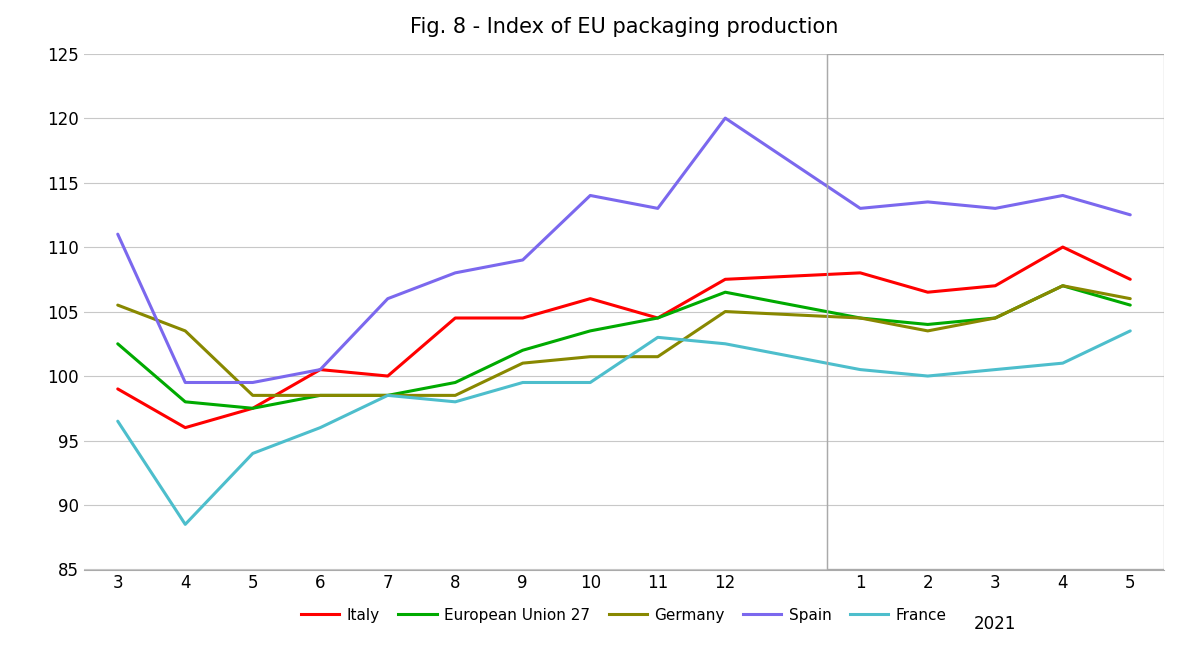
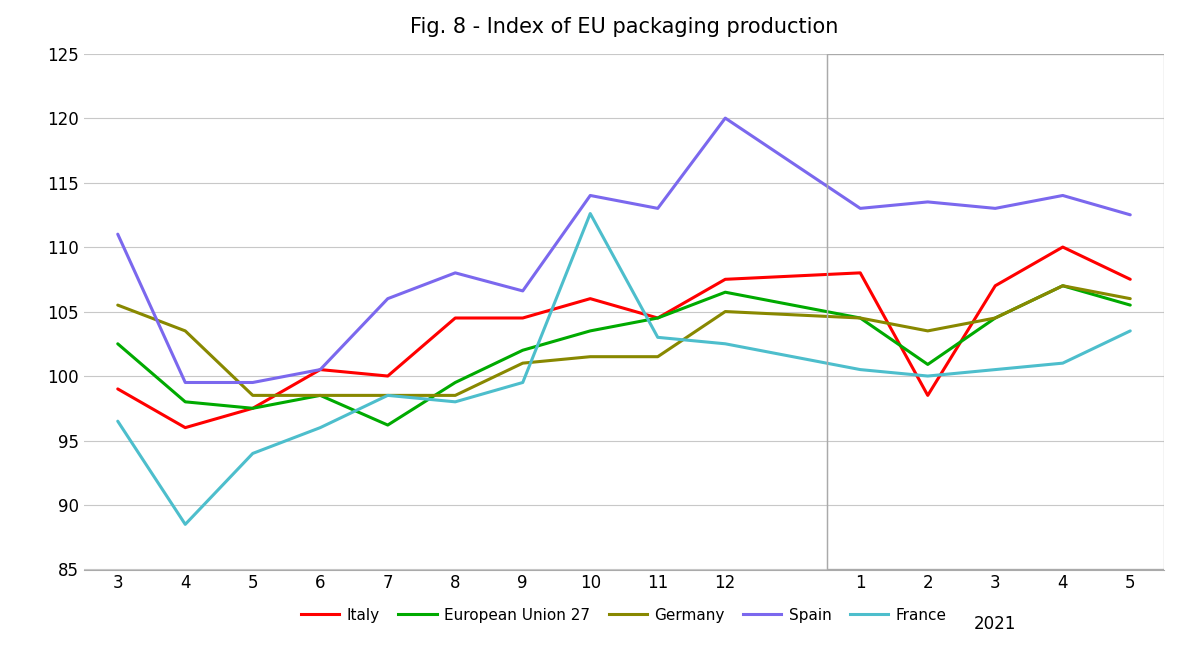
European Union 27/7: 98.5 -> 96.2
Spain/9: 109.0 -> 106.6
France/10: 99.5 -> 112.6
Italy/2: 106.5 -> 98.5
European Union 27/2: 104.0 -> 100.9
